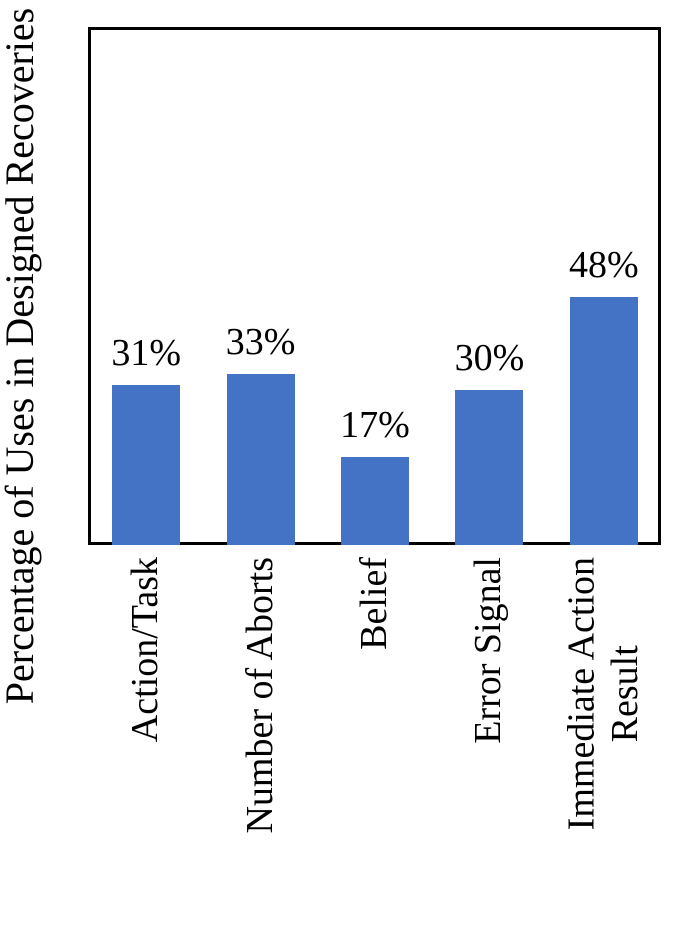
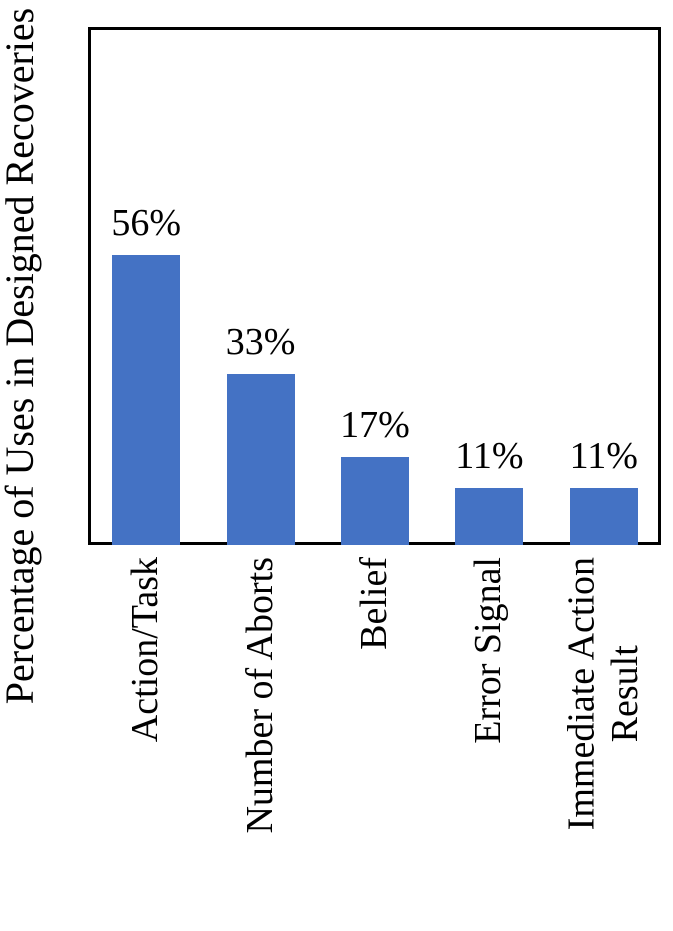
Action/Task: 31% -> 56%
Error Signal: 30% -> 11%
Immediate Action Result: 48% -> 11%
